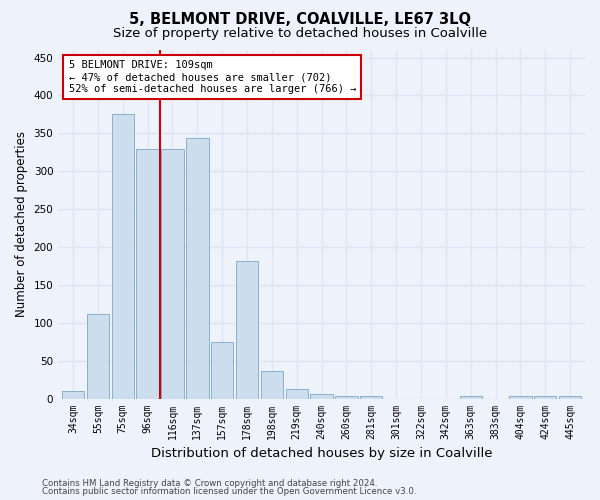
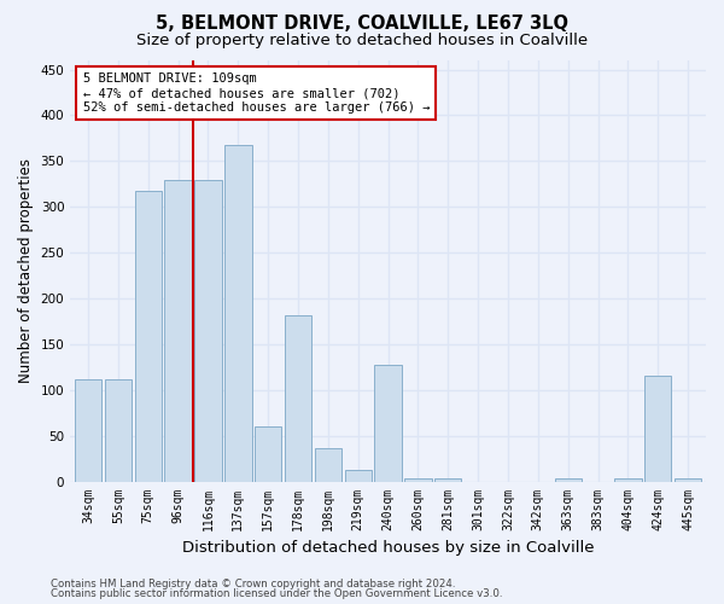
34sqm: 10 -> 112
75sqm: 375 -> 318
137sqm: 344 -> 368
157sqm: 75 -> 60
240sqm: 6 -> 128
424sqm: 3 -> 116
